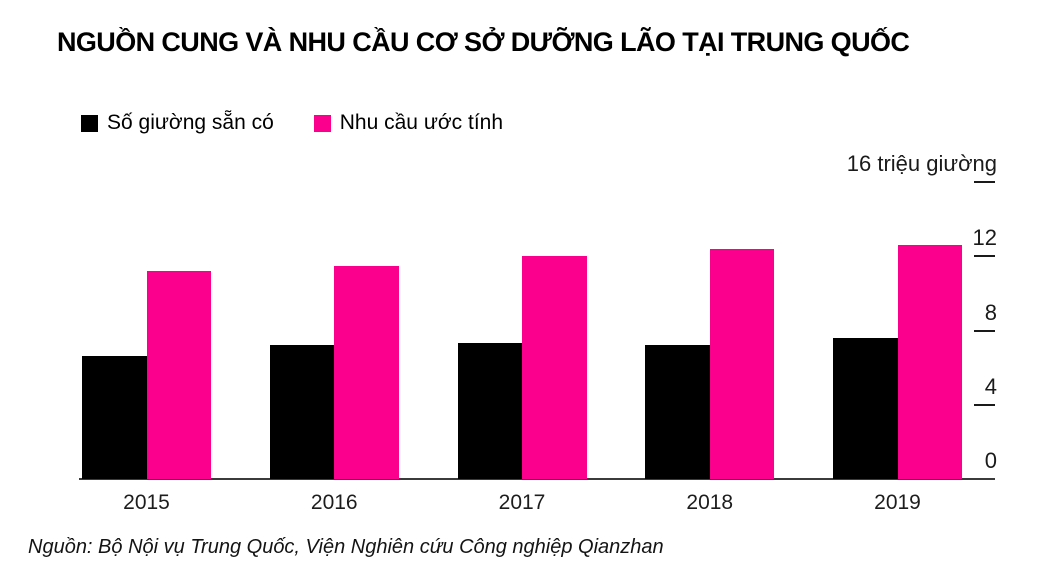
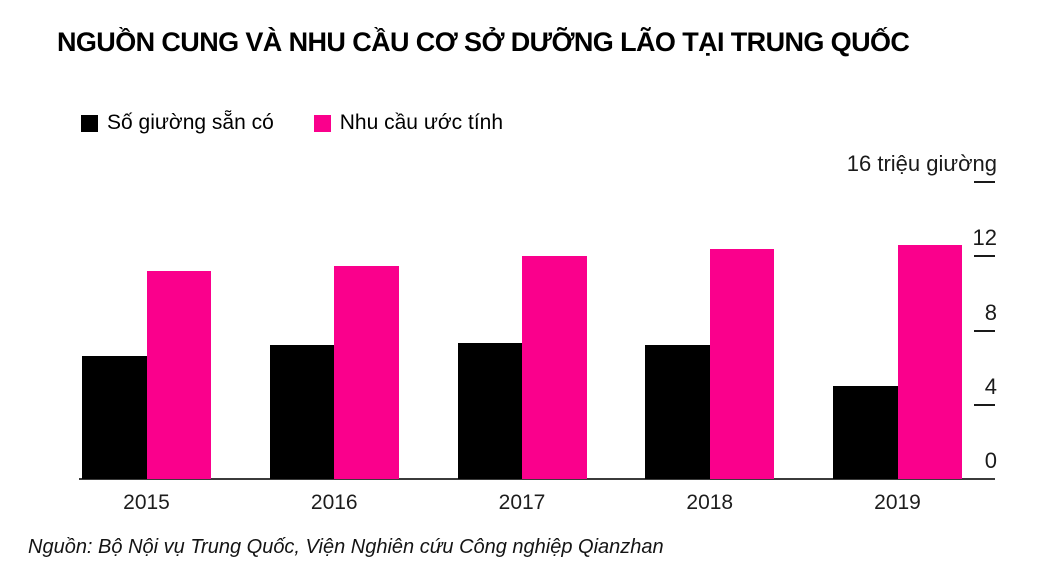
Số giường sẵn có/2019: 7.6 -> 5.0
